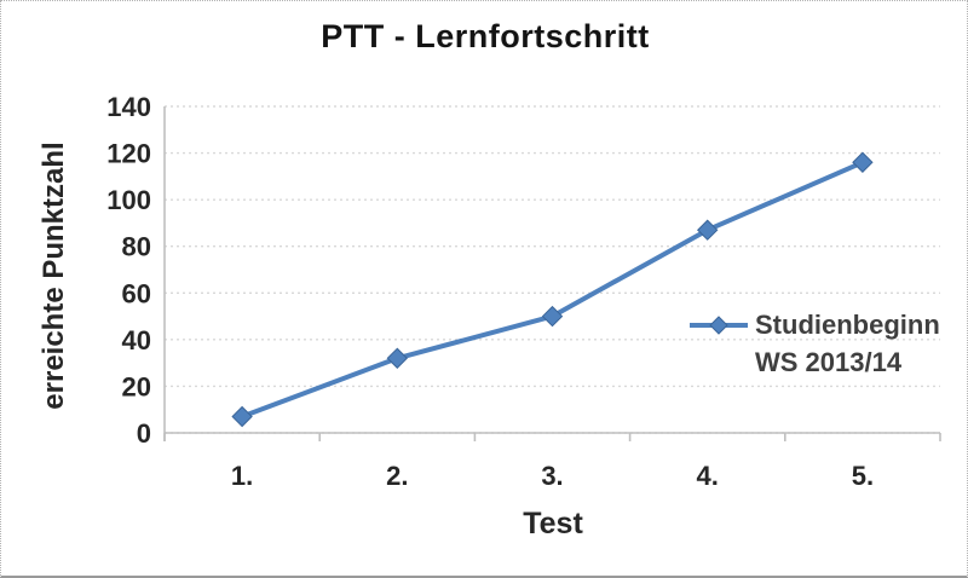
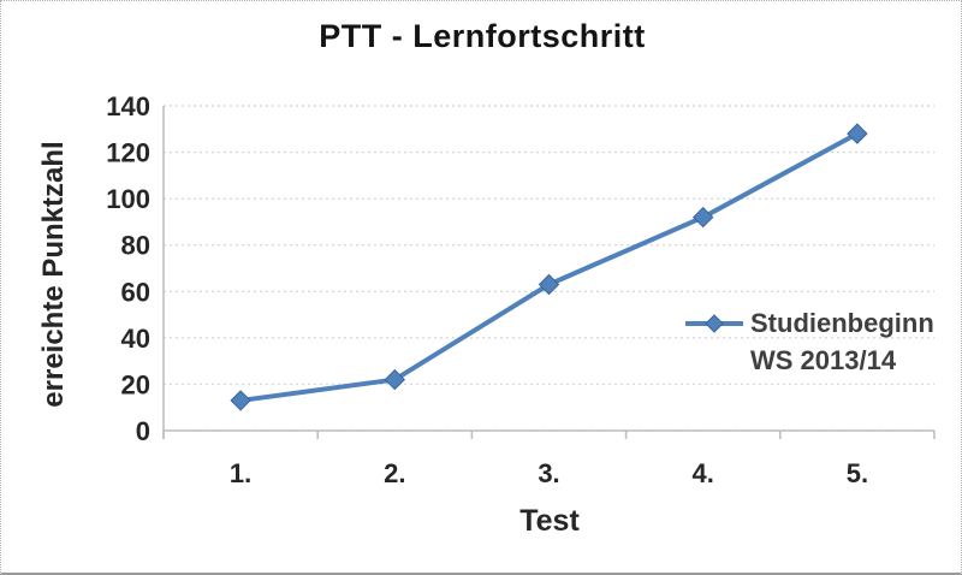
1.: 7 -> 13
2.: 32 -> 22
3.: 50 -> 63
4.: 87 -> 92
5.: 116 -> 128
